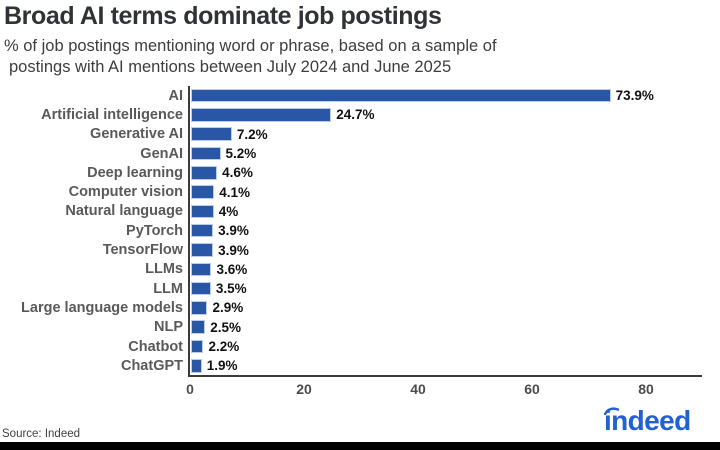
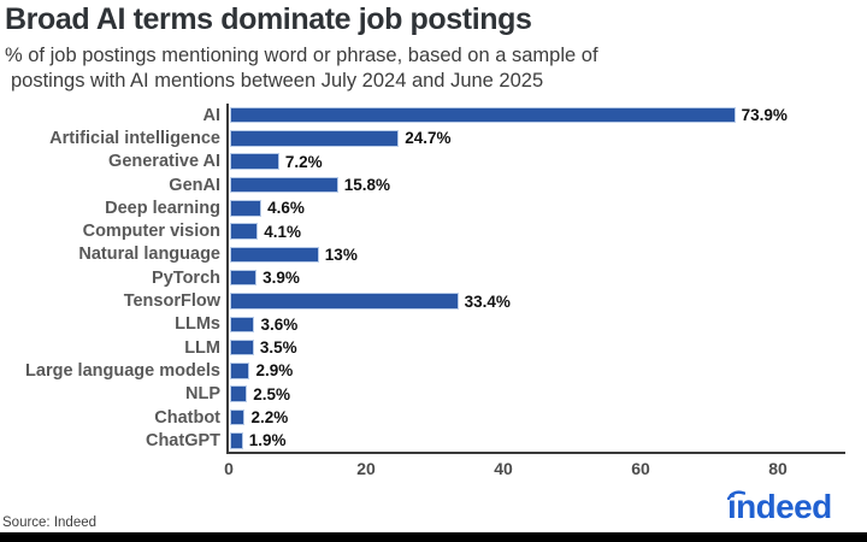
GenAI: 5.2% -> 15.8%
Natural language: 4% -> 13%
TensorFlow: 3.9% -> 33.4%
